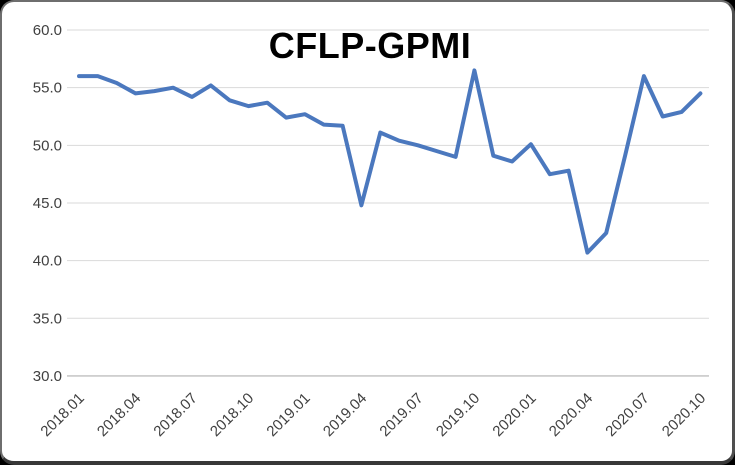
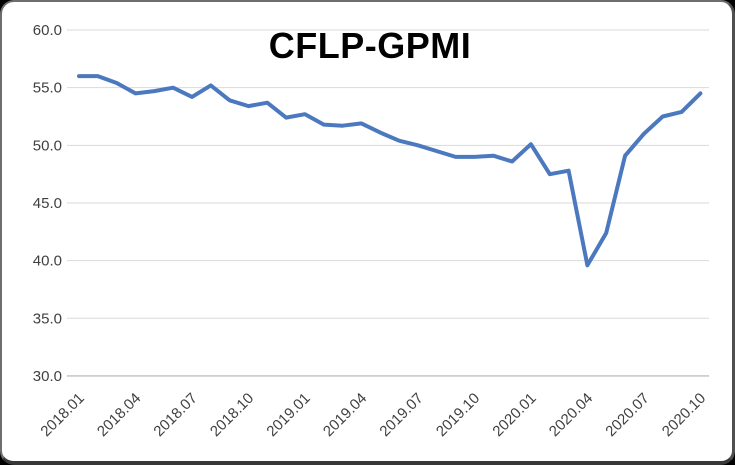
2019.04: 44.8 -> 51.9
2019.10: 56.5 -> 49.0
2020.04: 40.7 -> 39.6
2020.07: 56.0 -> 51.0
